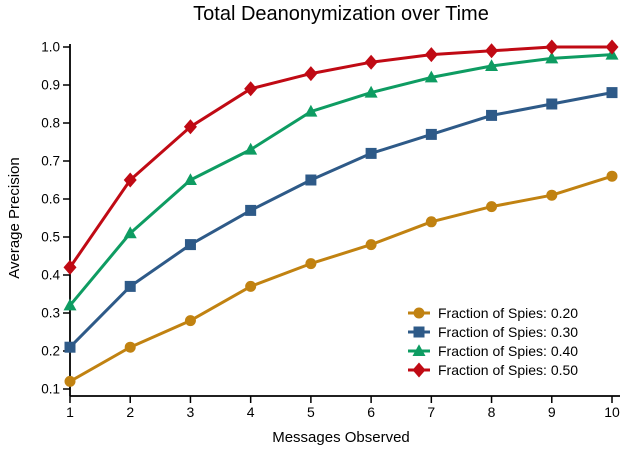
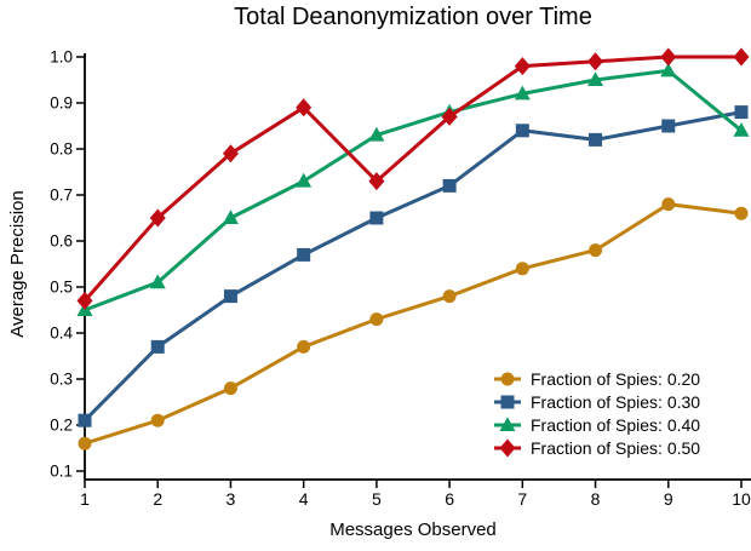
Fraction of Spies: 0.20/1: 0.12 -> 0.16
Fraction of Spies: 0.40/1: 0.32 -> 0.45
Fraction of Spies: 0.50/1: 0.42 -> 0.47
Fraction of Spies: 0.50/5: 0.93 -> 0.73
Fraction of Spies: 0.50/6: 0.96 -> 0.87
Fraction of Spies: 0.30/7: 0.77 -> 0.84
Fraction of Spies: 0.20/9: 0.61 -> 0.68
Fraction of Spies: 0.40/10: 0.98 -> 0.84
